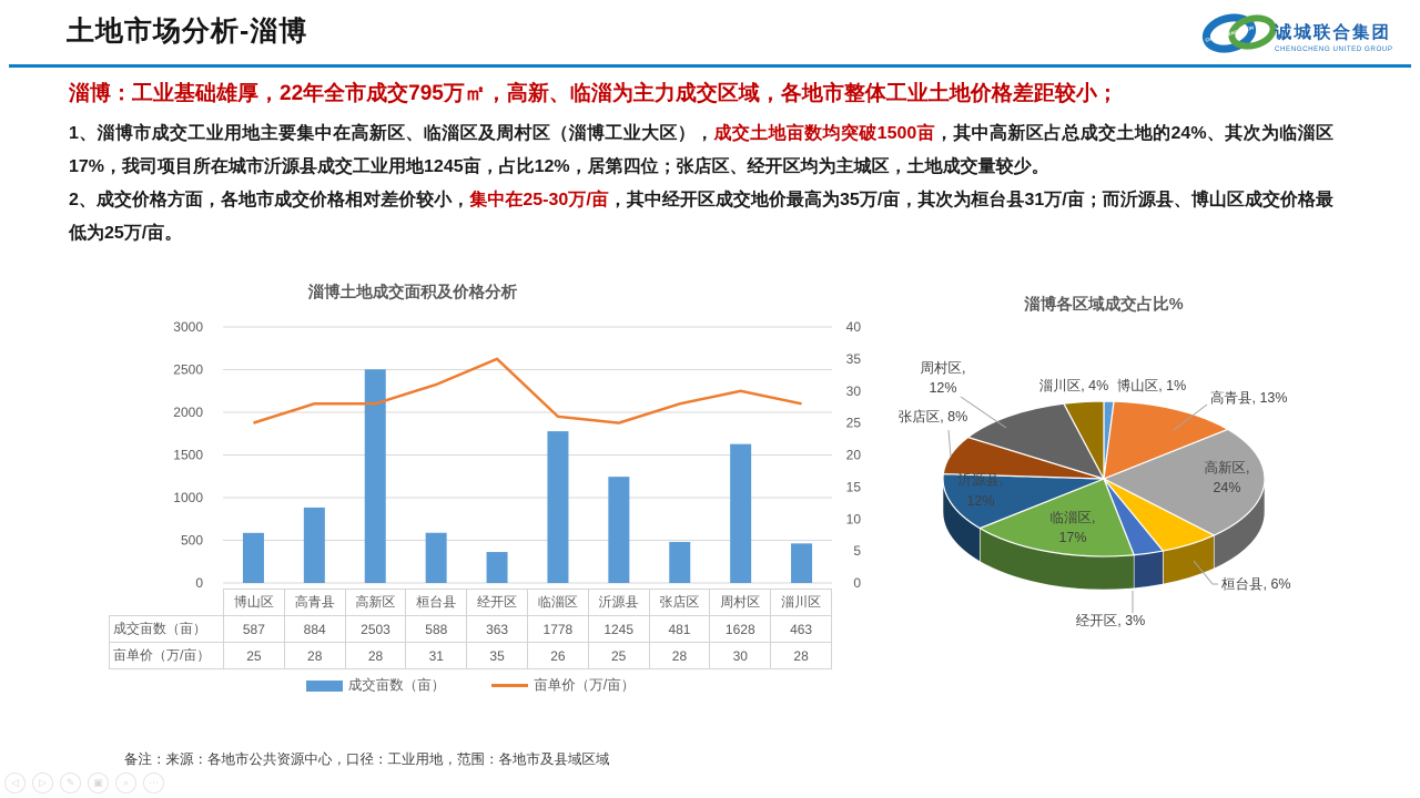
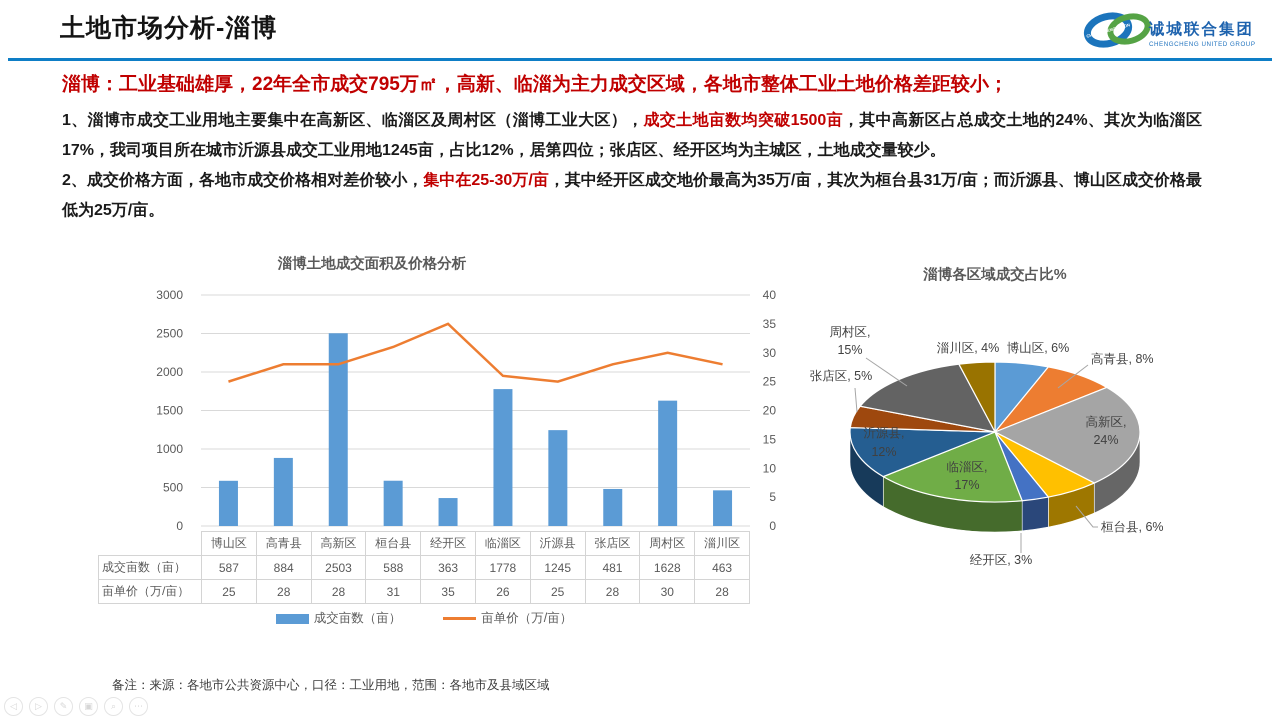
淄博各区域成交占比%/博山区: 1% -> 6%
淄博各区域成交占比%/高青县: 13% -> 8%
淄博各区域成交占比%/张店区: 8% -> 5%
淄博各区域成交占比%/周村区: 12% -> 15%
